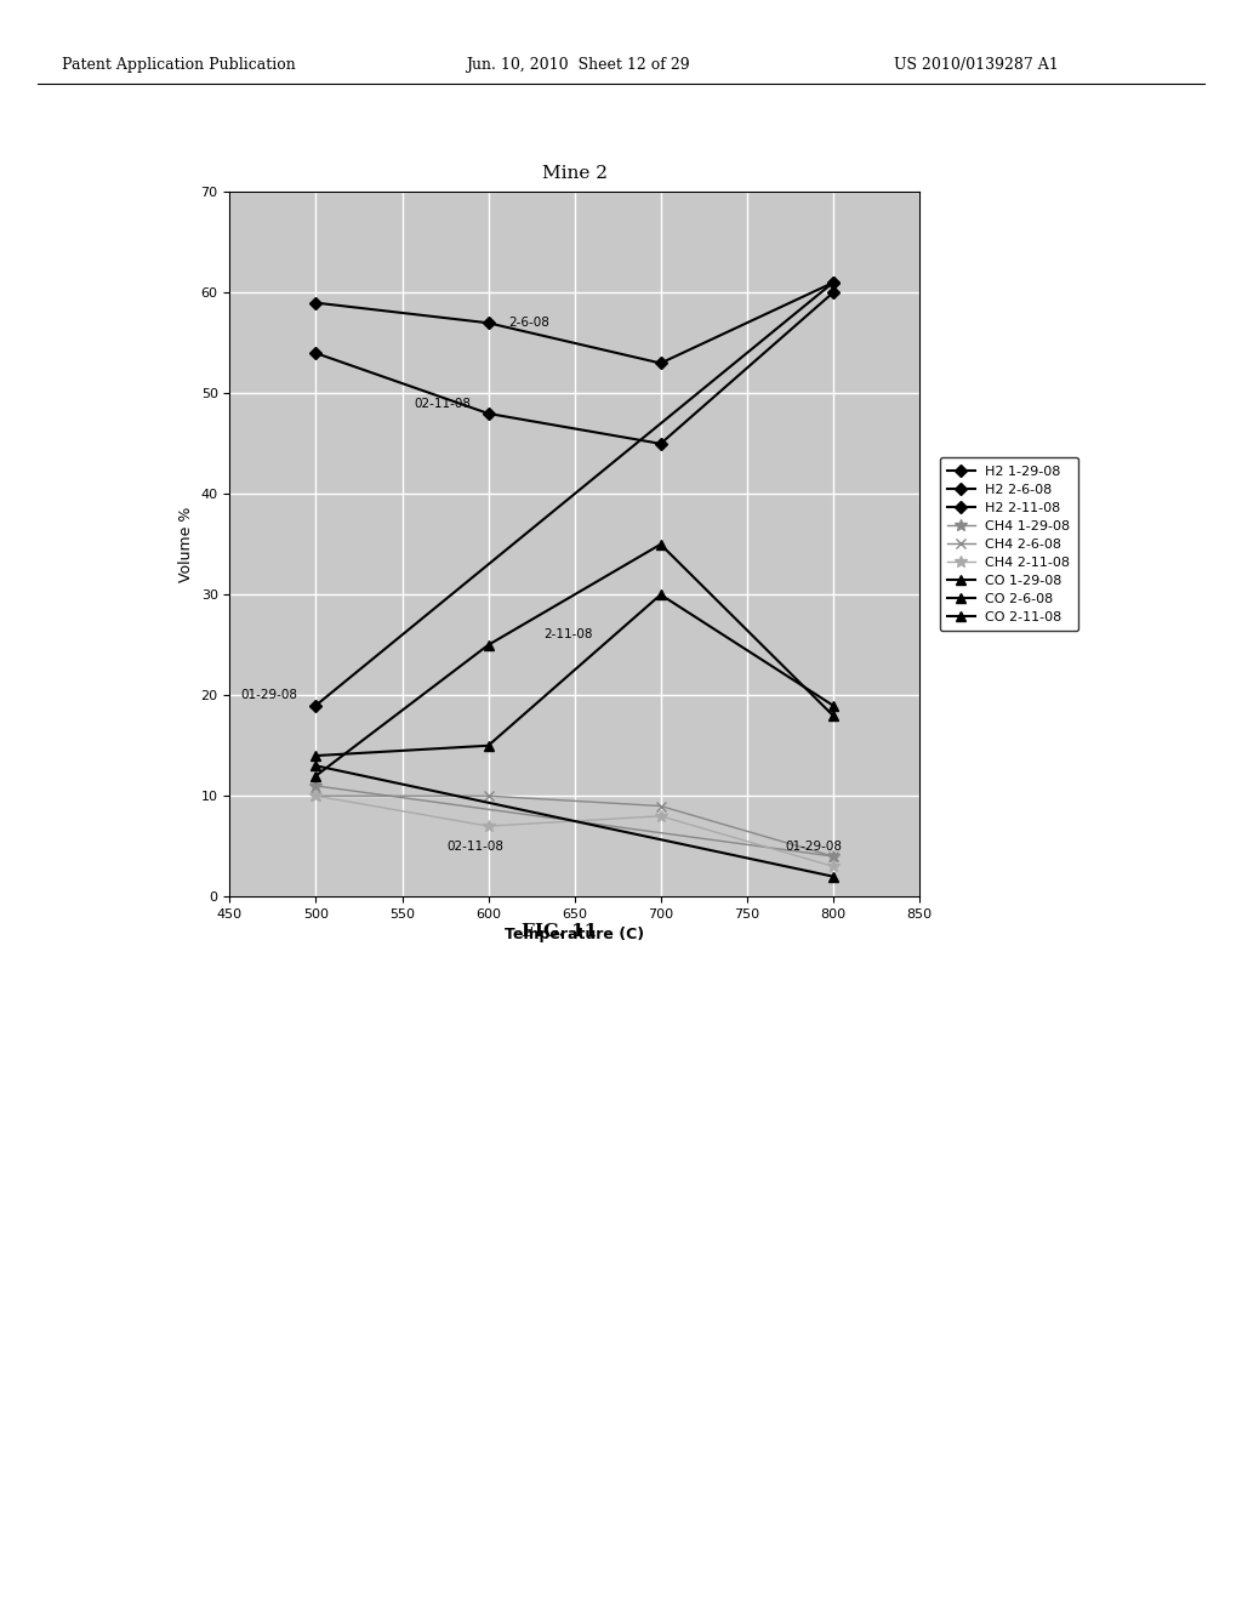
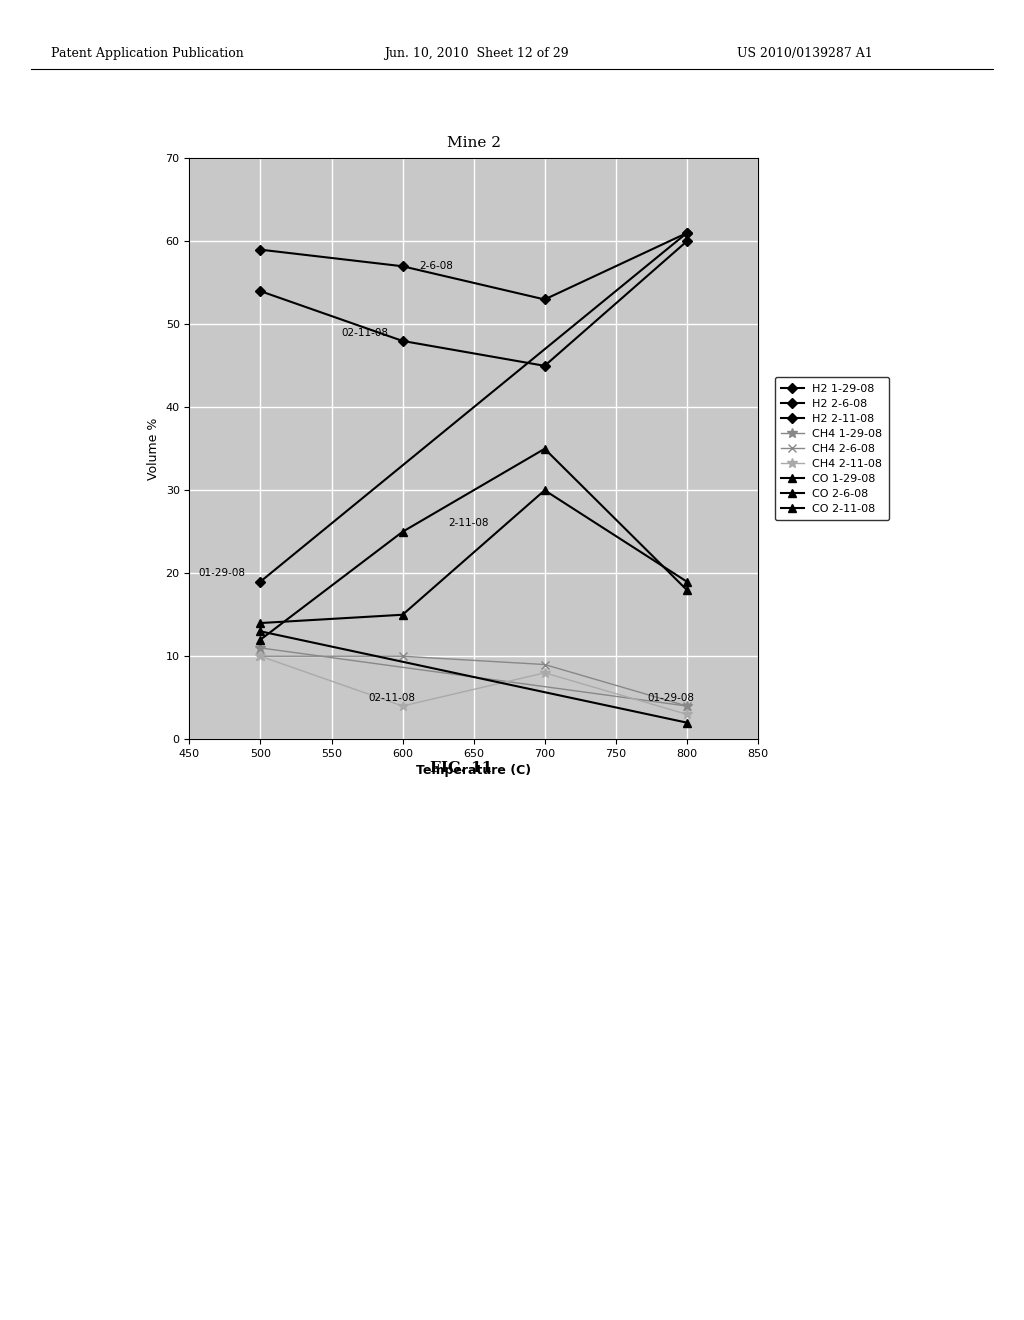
CH4 2-11-08/600: 7 -> 4
